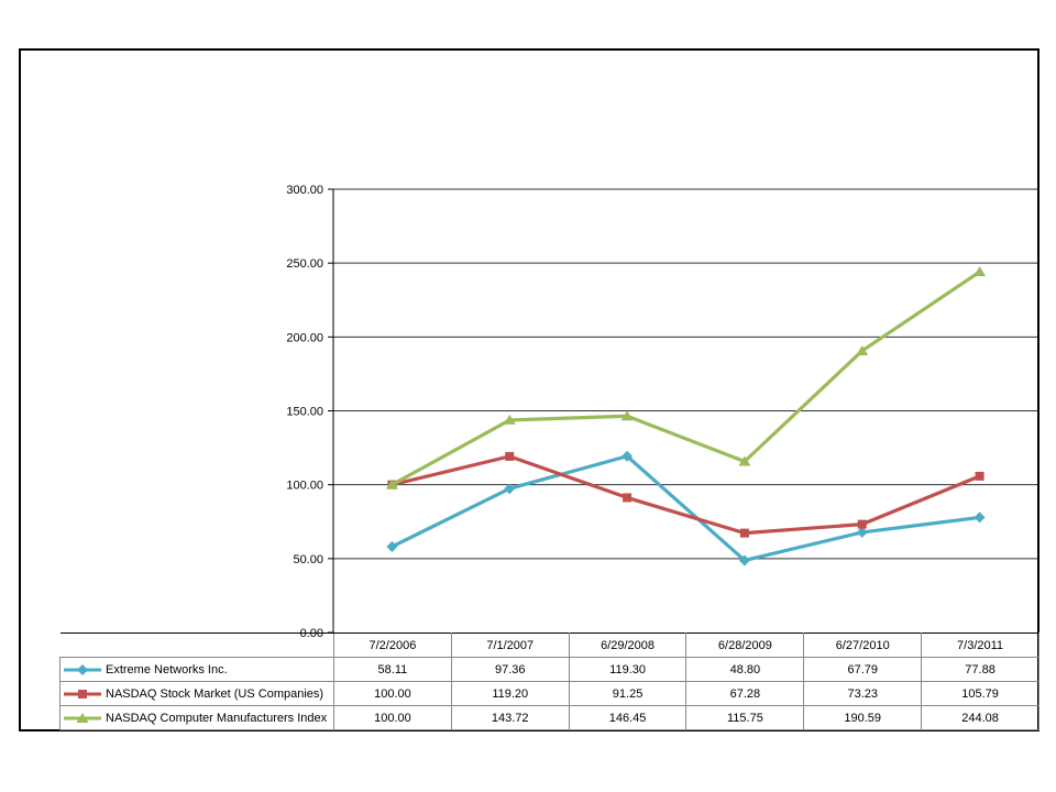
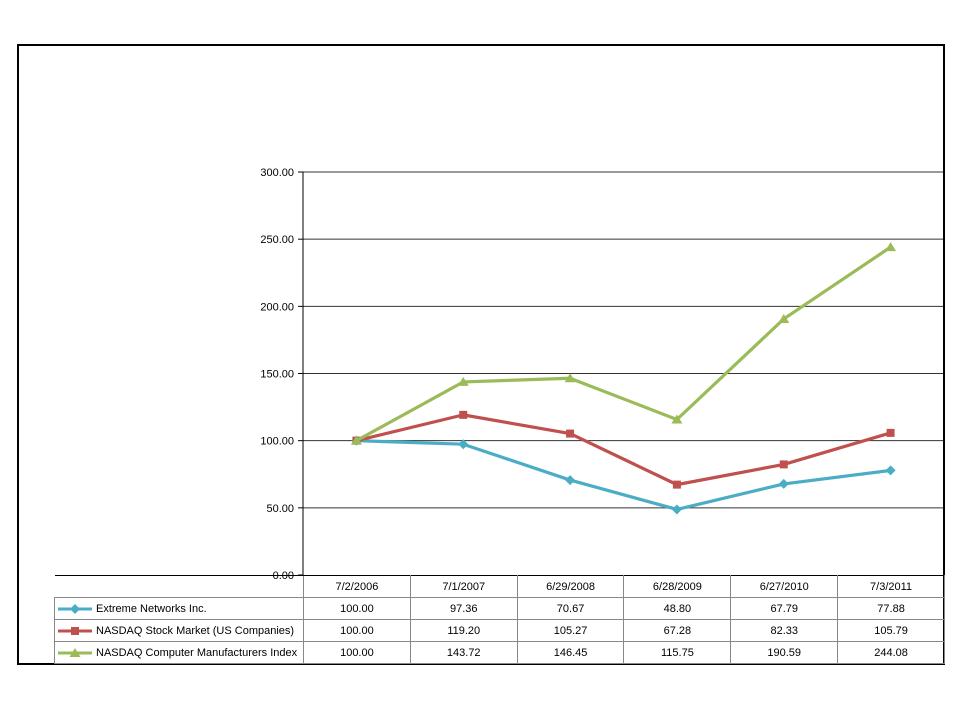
Extreme Networks Inc./7/2/2006: 58.11 -> 100.00
Extreme Networks Inc./6/29/2008: 119.30 -> 70.67
NASDAQ Stock Market (US Companies)/6/29/2008: 91.25 -> 105.27
NASDAQ Stock Market (US Companies)/6/27/2010: 73.23 -> 82.33
